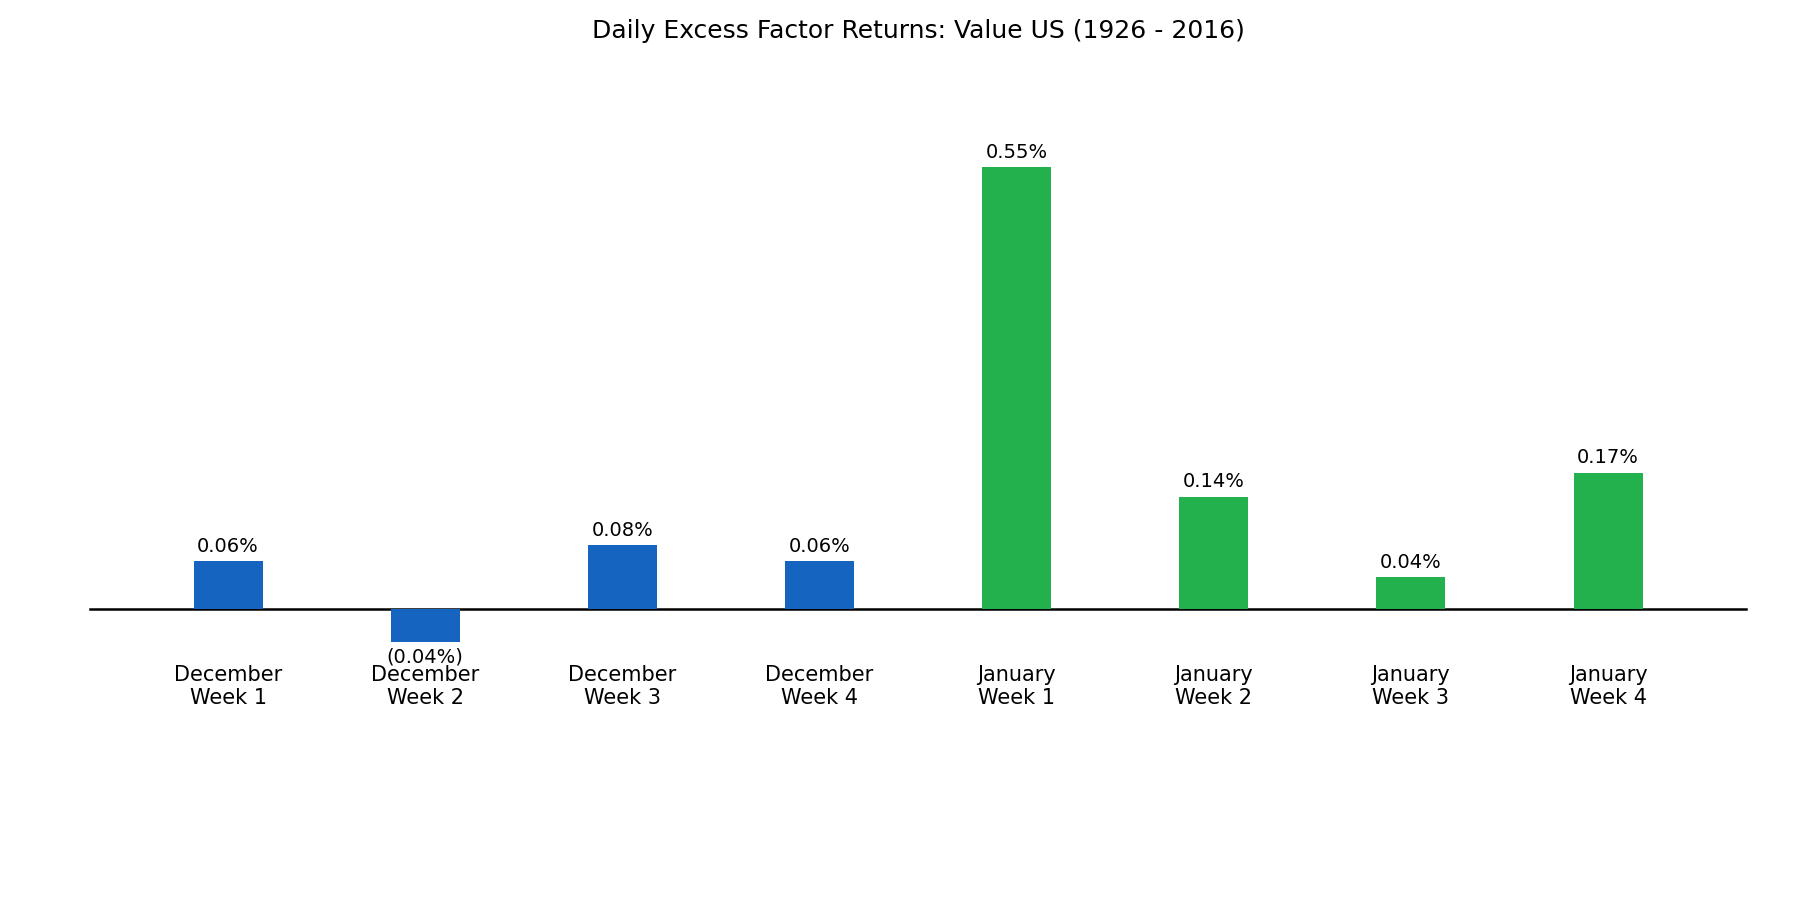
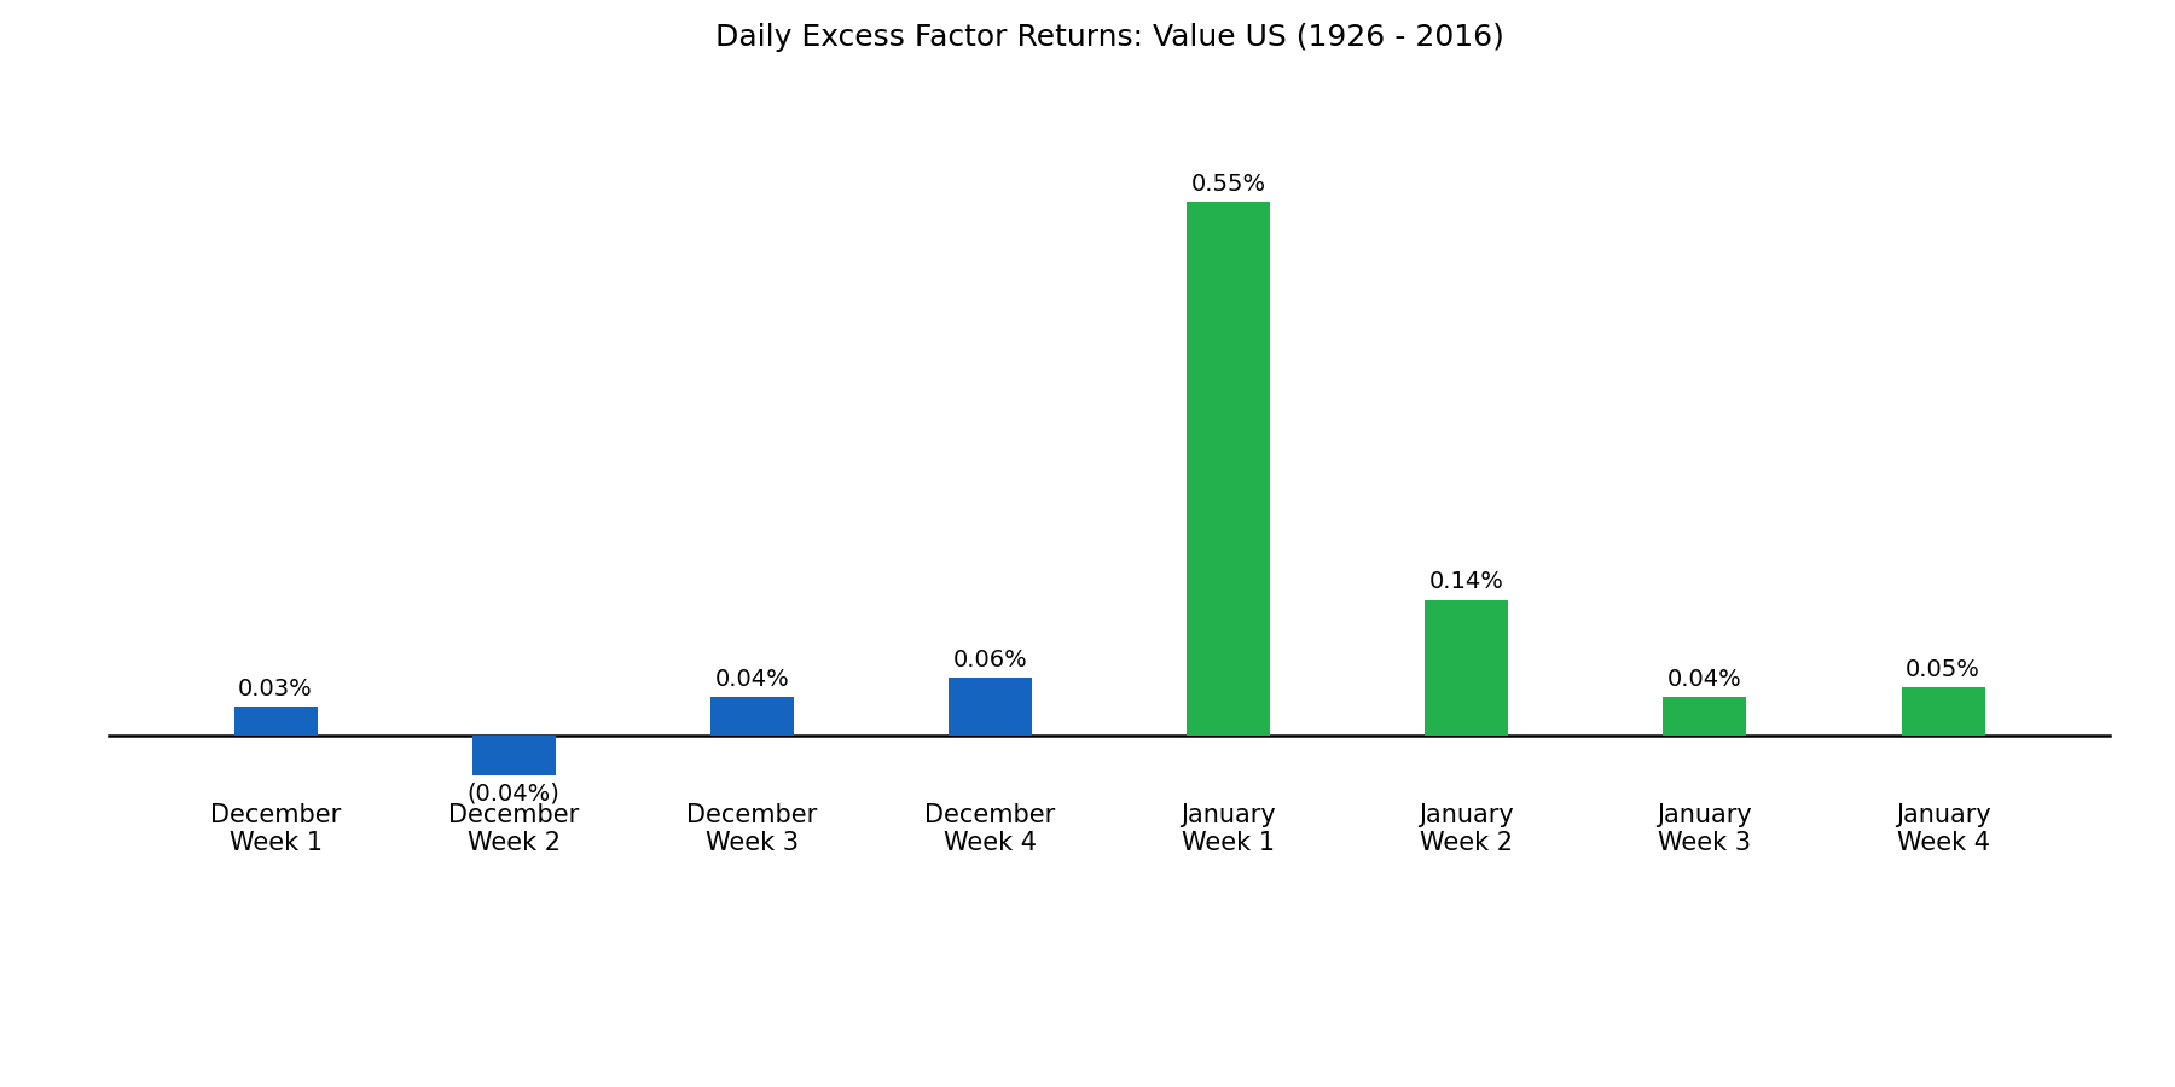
December Week 1: 0.06% -> 0.03%
December Week 3: 0.08% -> 0.04%
January Week 4: 0.17% -> 0.05%
